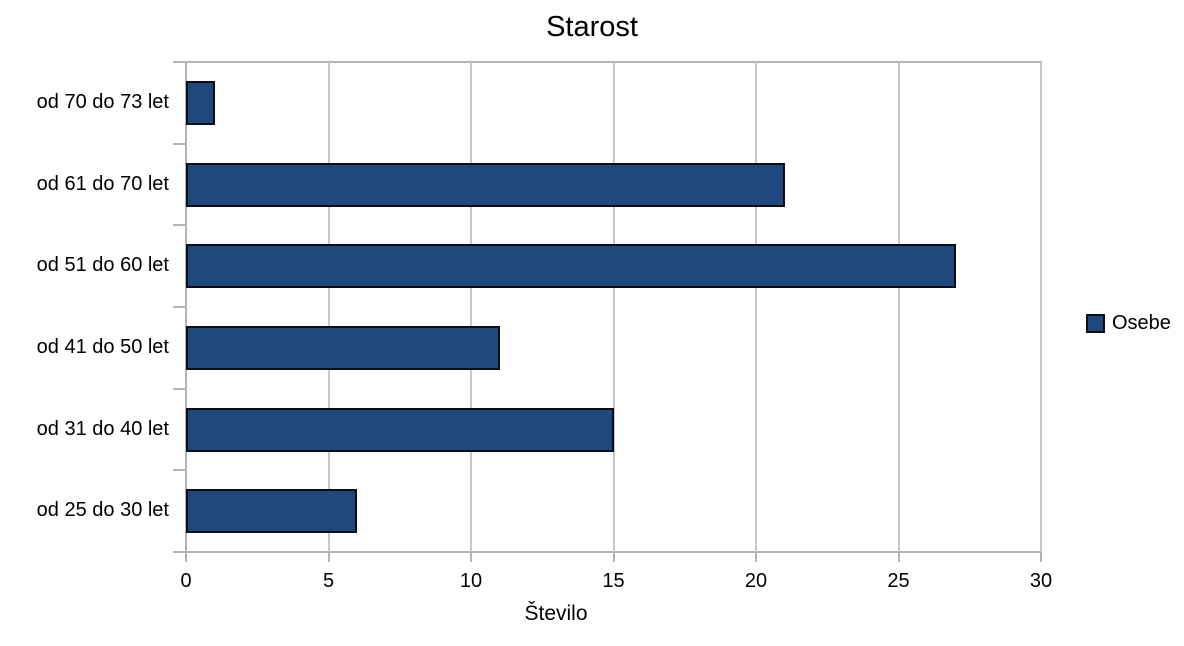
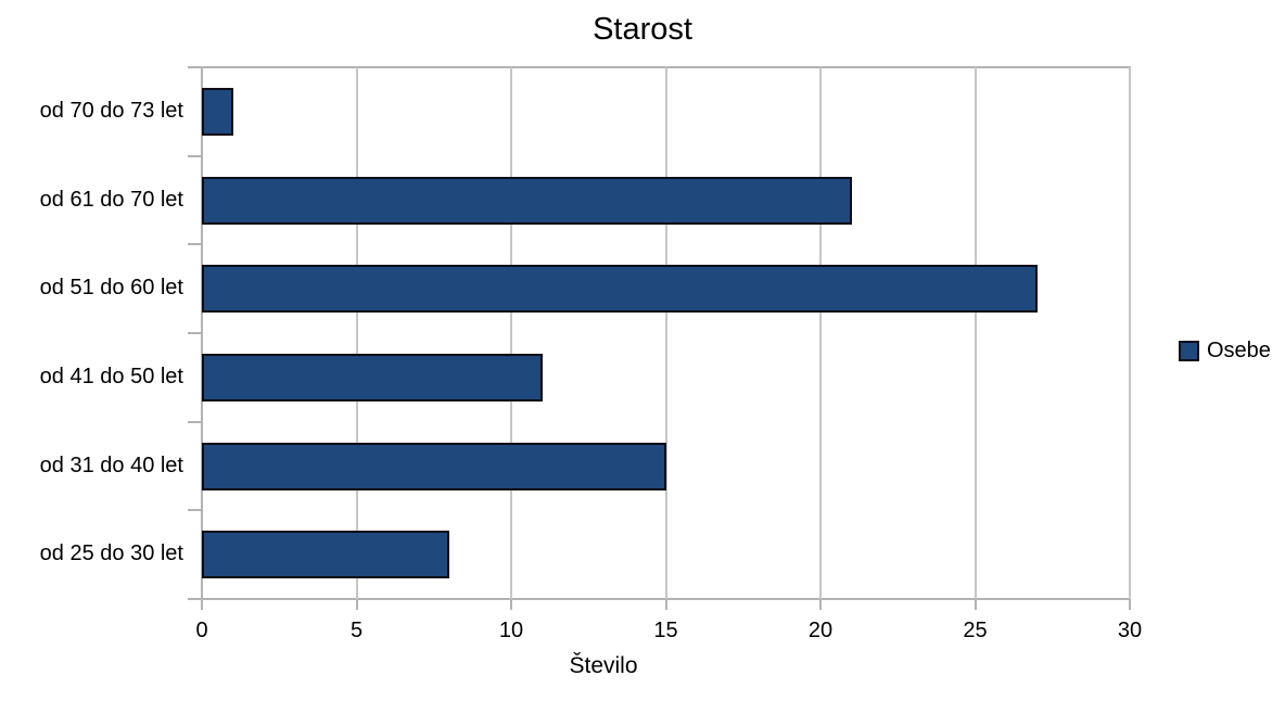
od 25 do 30 let: 6 -> 8
